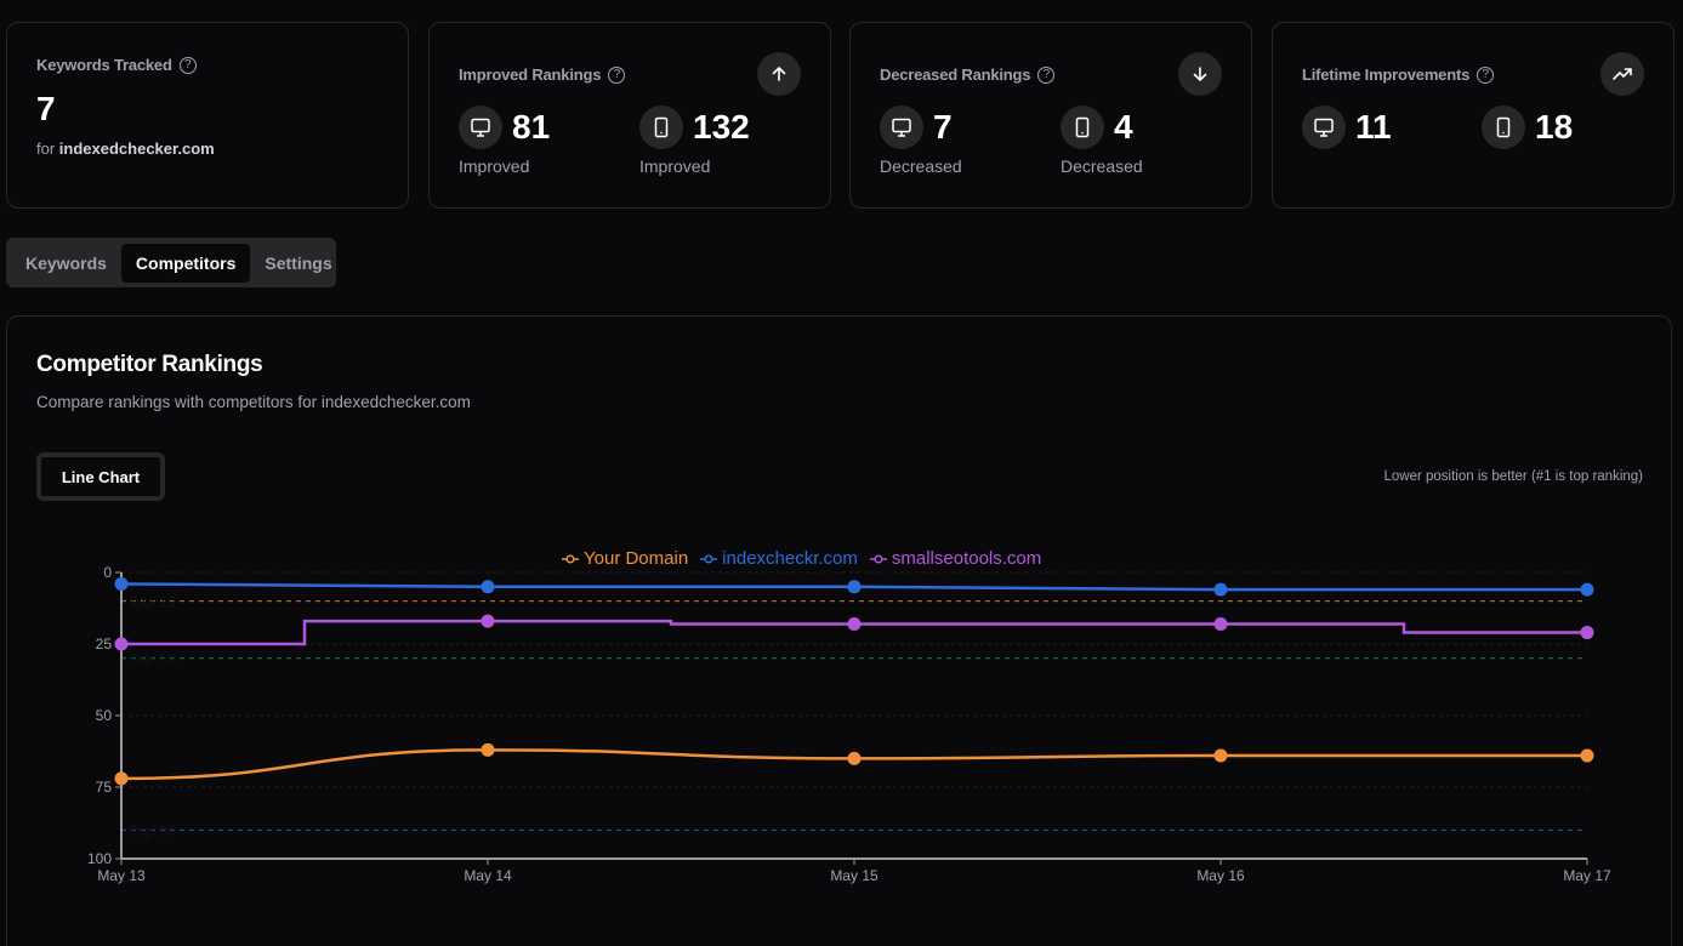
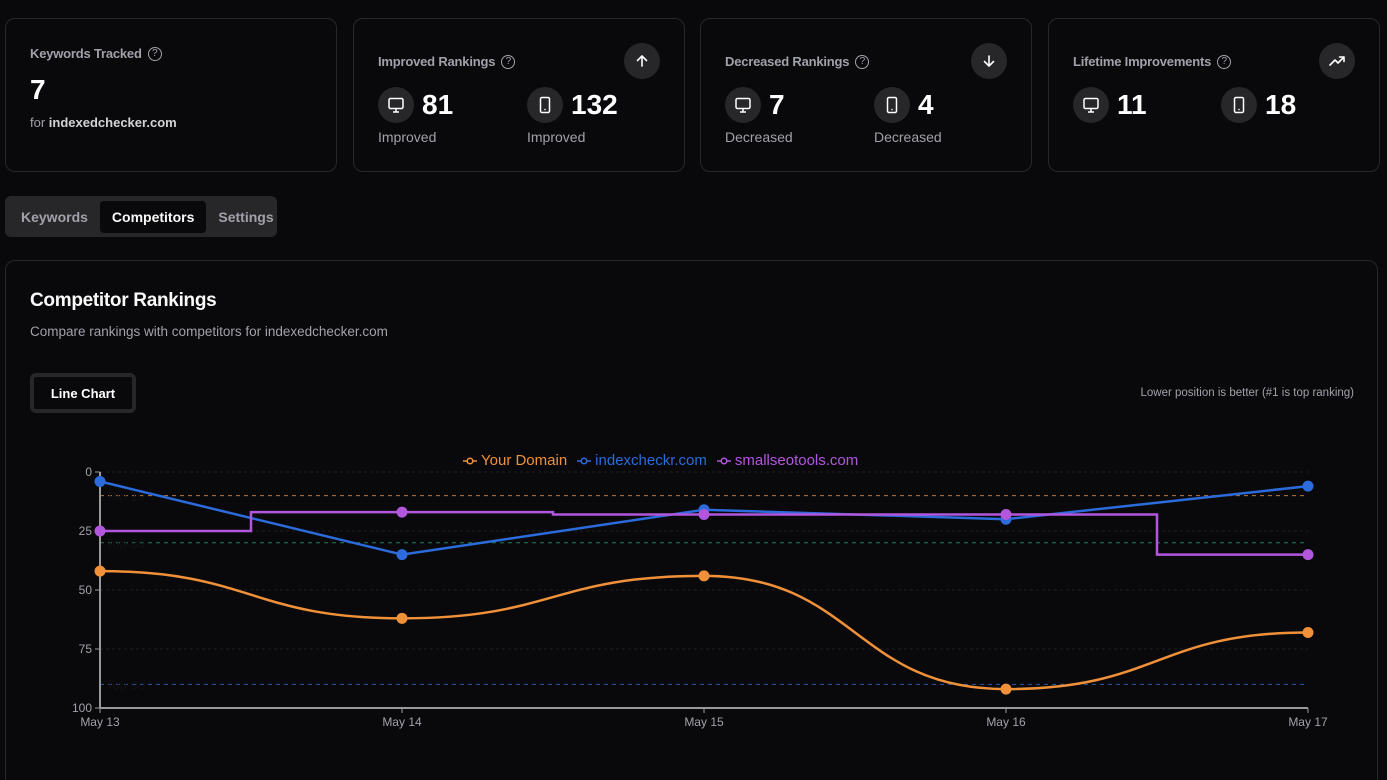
Your Domain/May 13: 72 -> 42
indexcheckr.com/May 14: 5 -> 35
Your Domain/May 15: 65 -> 44
indexcheckr.com/May 15: 5 -> 16
Your Domain/May 16: 64 -> 92
indexcheckr.com/May 16: 6 -> 20
Your Domain/May 17: 64 -> 68
smallseotools.com/May 17: 21 -> 35
